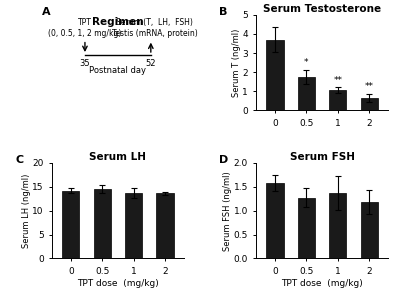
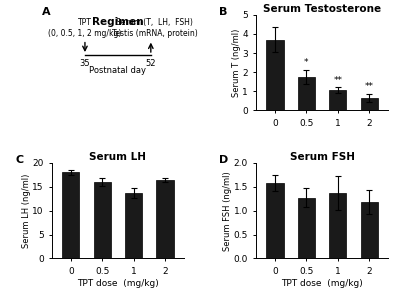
Serum LH/0: 14.2 -> 18.0
Serum LH/0.5: 14.5 -> 16.0
Serum LH/2: 13.6 -> 16.5
